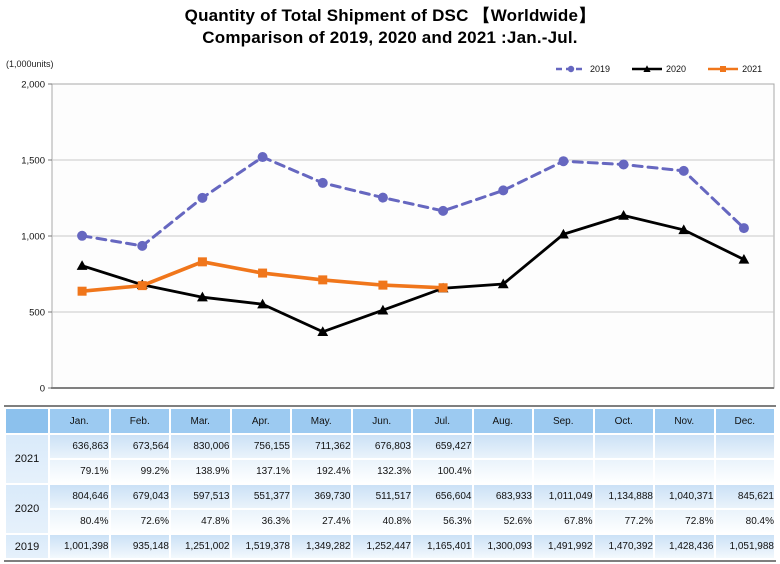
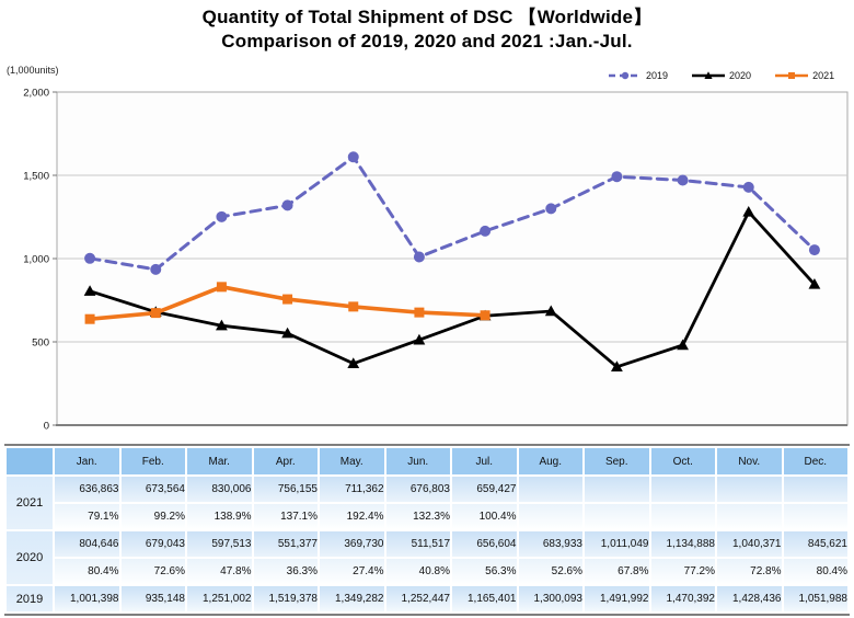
2019/Apr.: 1520 -> 1320
2019/May.: 1350 -> 1610
2019/Jun.: 1250 -> 1010
2020/Sep.: 1010 -> 350
2020/Oct.: 1130 -> 480
2020/Nov.: 1040 -> 1280
